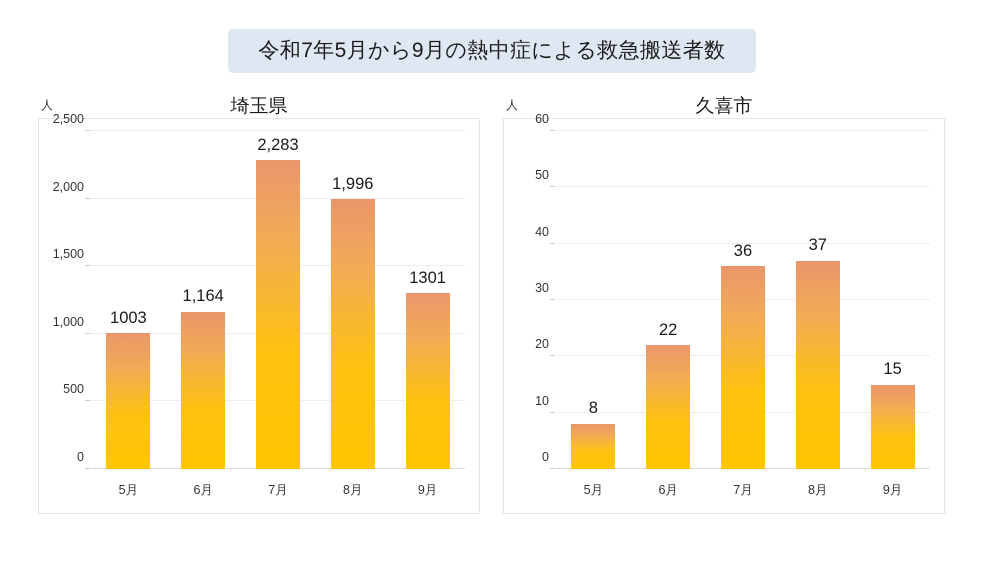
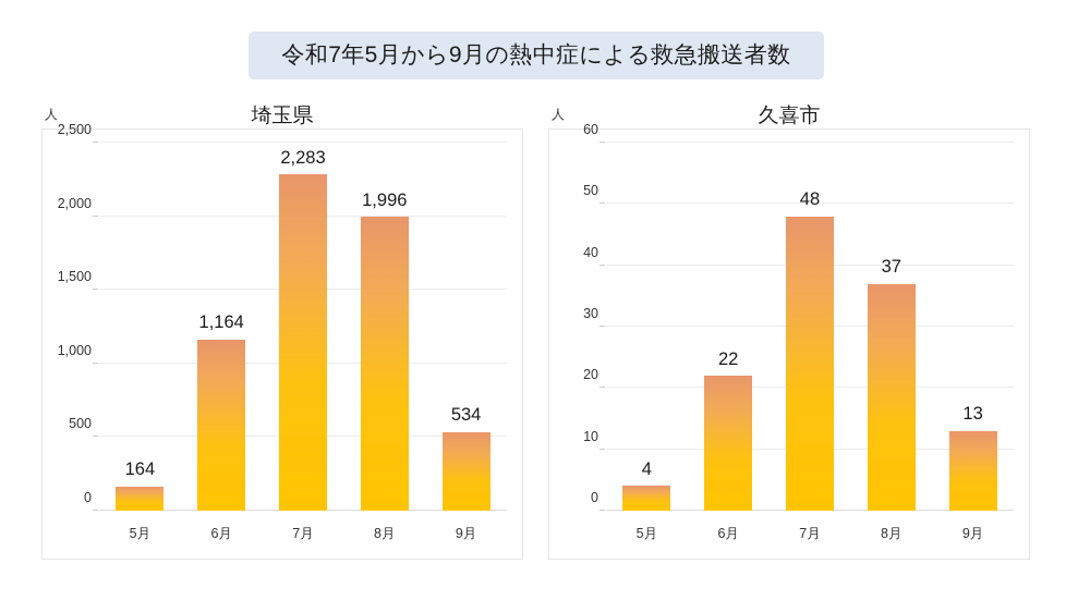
埼玉県/5月: 1003 -> 164
埼玉県/9月: 1301 -> 534
久喜市/5月: 8 -> 4
久喜市/7月: 36 -> 48
久喜市/9月: 15 -> 13
